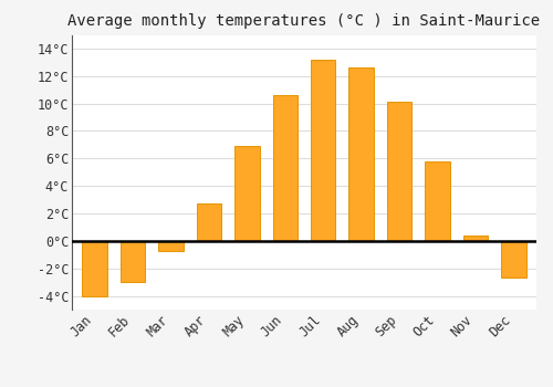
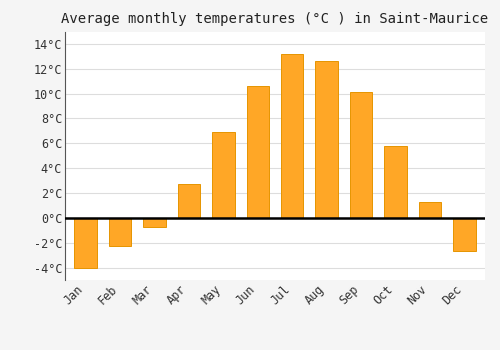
Feb: -3.0°C -> -2.3°C
Nov: 0.4°C -> 1.3°C
